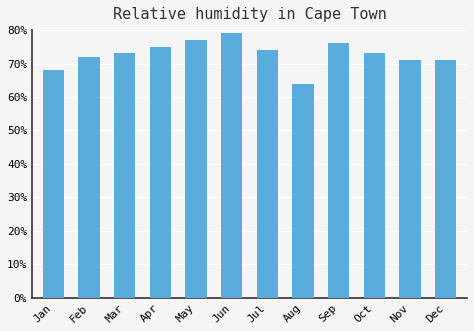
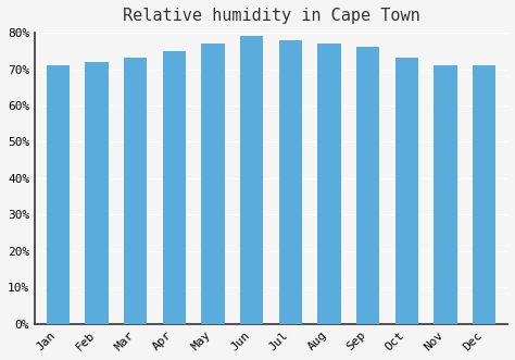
Jan: 68% -> 71%
Jul: 74% -> 78%
Aug: 64% -> 77%
